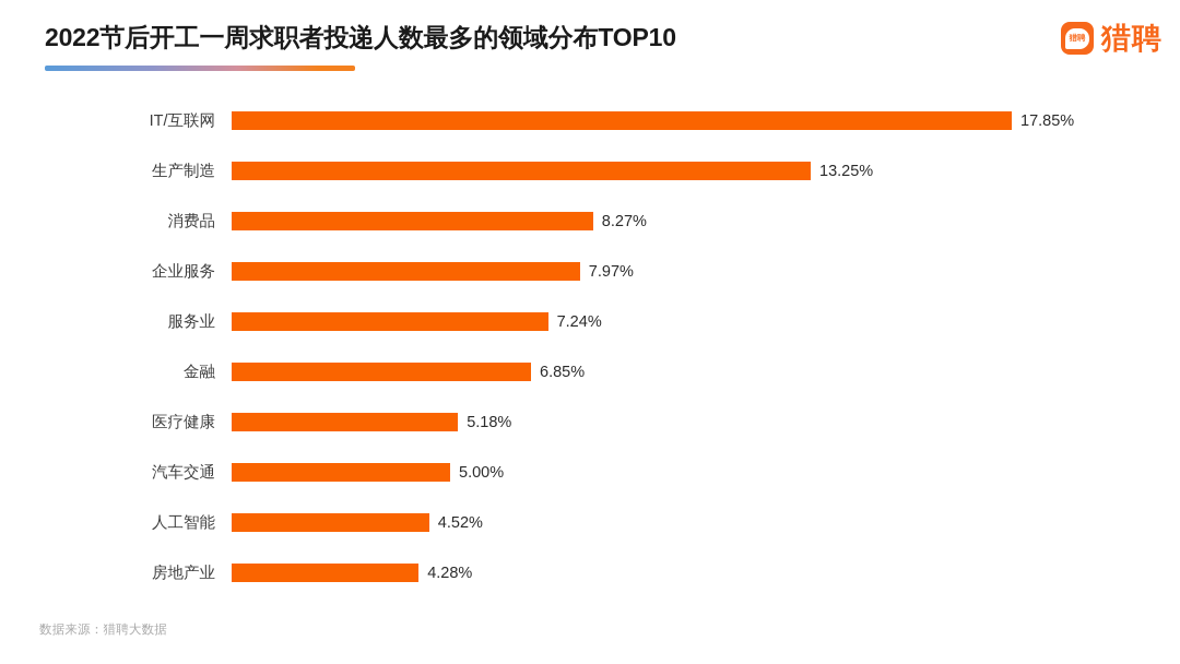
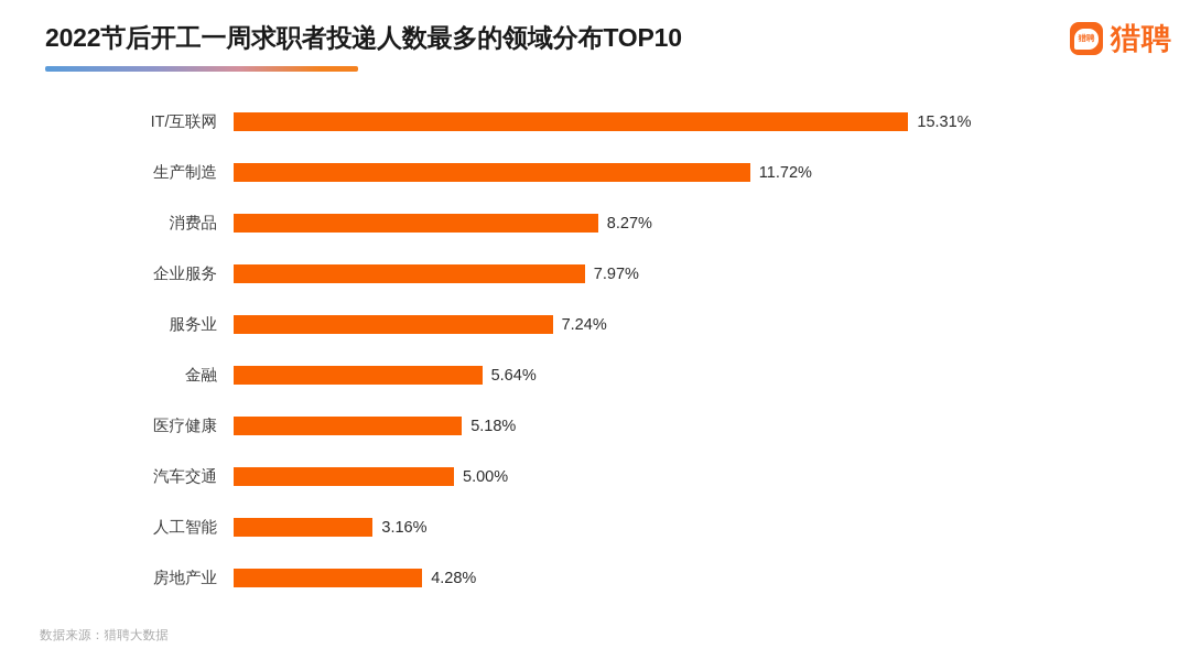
IT/互联网: 17.85% -> 15.31%
生产制造: 13.25% -> 11.72%
金融: 6.85% -> 5.64%
人工智能: 4.52% -> 3.16%
